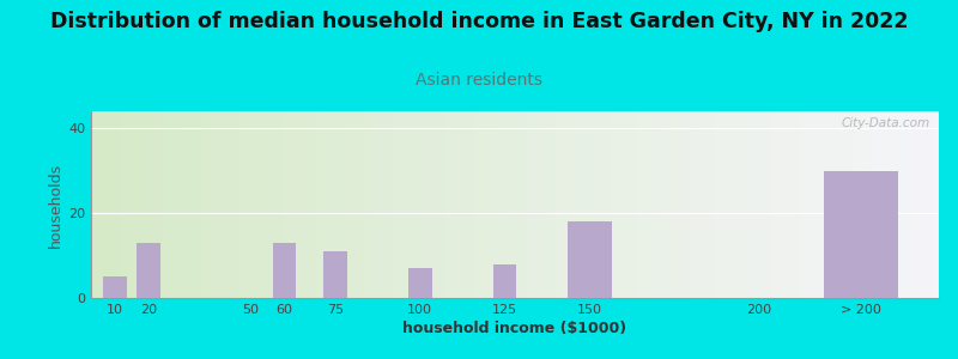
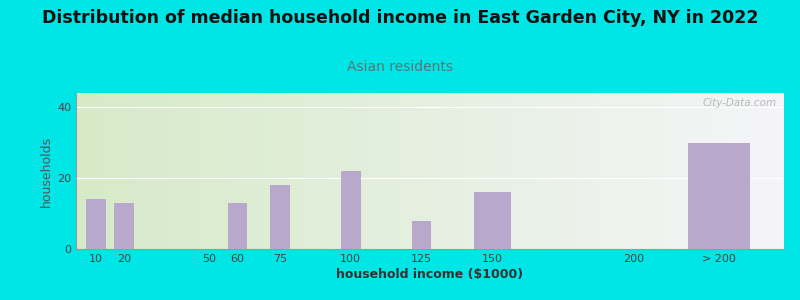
10: 5 -> 14
75: 11 -> 18
100: 7 -> 22
150: 18 -> 16
